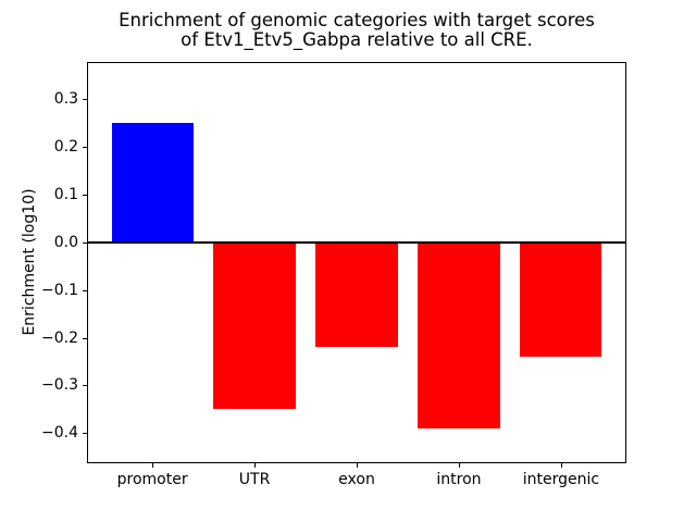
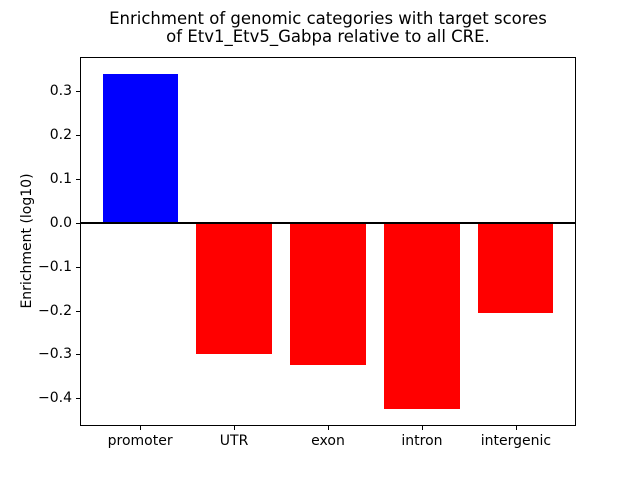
promoter: 0.25 -> 0.34
UTR: -0.35 -> -0.30
exon: -0.22 -> -0.33
intron: -0.39 -> -0.42
intergenic: -0.24 -> -0.20
